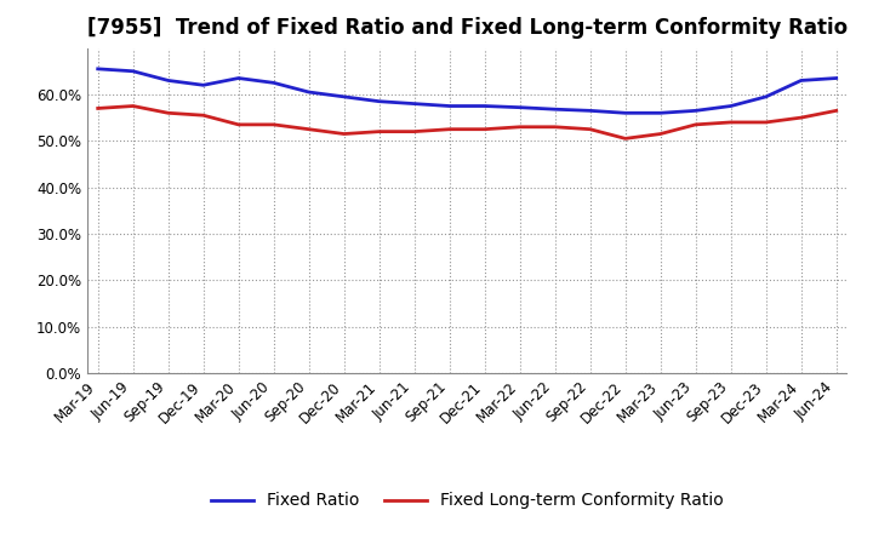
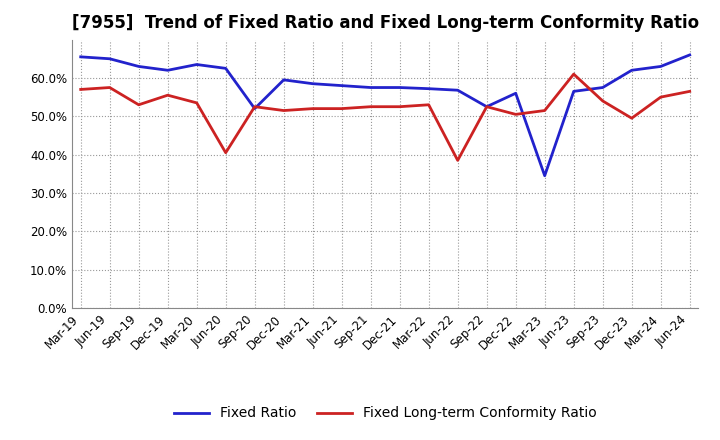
Fixed Long-term Conformity Ratio/Sep-19: 56.0% -> 53.0%
Fixed Long-term Conformity Ratio/Jun-20: 53.5% -> 40.5%
Fixed Ratio/Sep-20: 60.5% -> 52.0%
Fixed Long-term Conformity Ratio/Jun-22: 53.0% -> 38.5%
Fixed Ratio/Sep-22: 56.5% -> 52.5%
Fixed Ratio/Mar-23: 56.0% -> 34.5%
Fixed Long-term Conformity Ratio/Jun-23: 53.5% -> 61.0%
Fixed Ratio/Dec-23: 59.5% -> 62.0%
Fixed Long-term Conformity Ratio/Dec-23: 54.0% -> 49.5%
Fixed Ratio/Jun-24: 63.5% -> 66.0%
